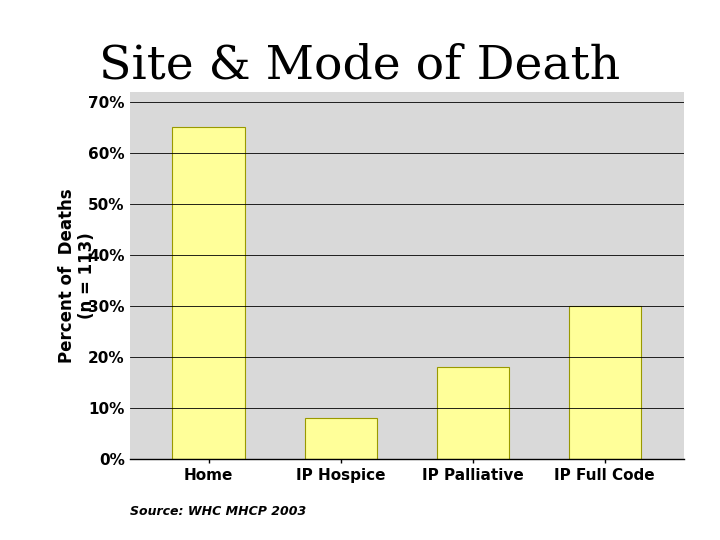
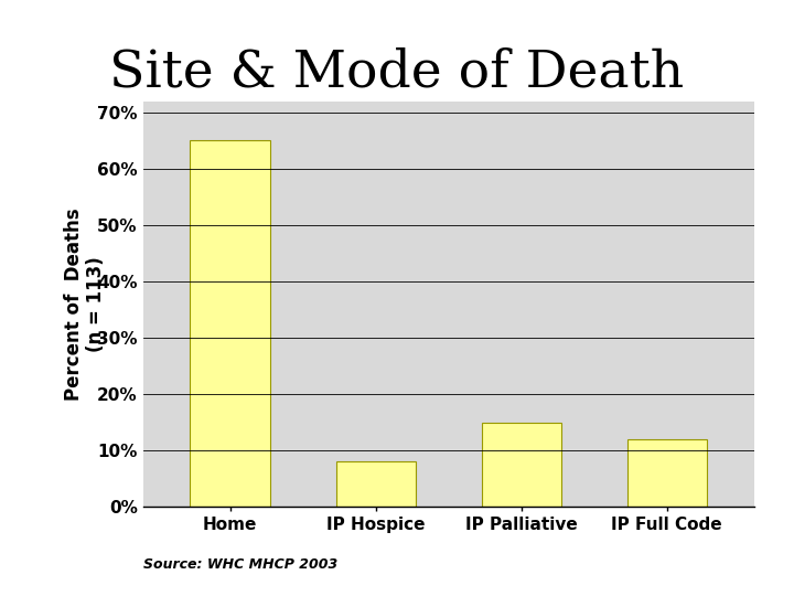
IP Palliative: 18% -> 15%
IP Full Code: 30% -> 12%
